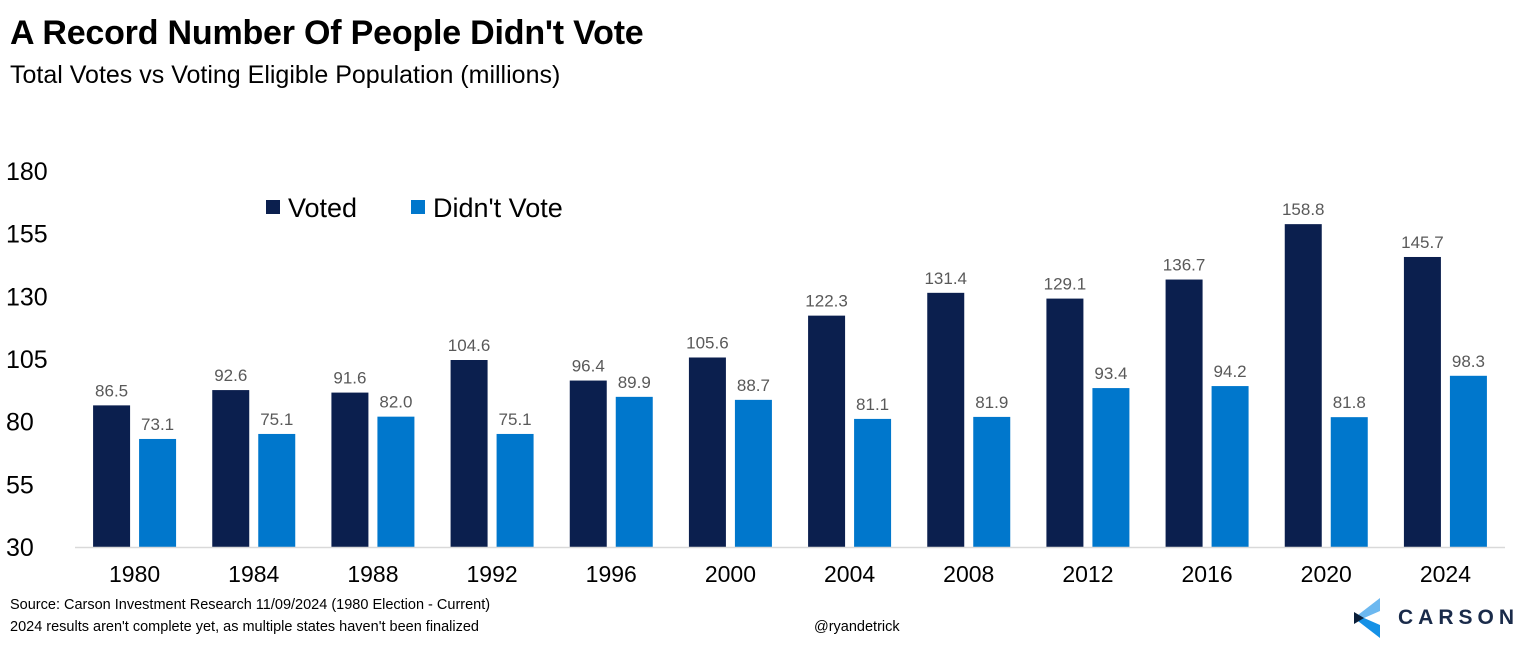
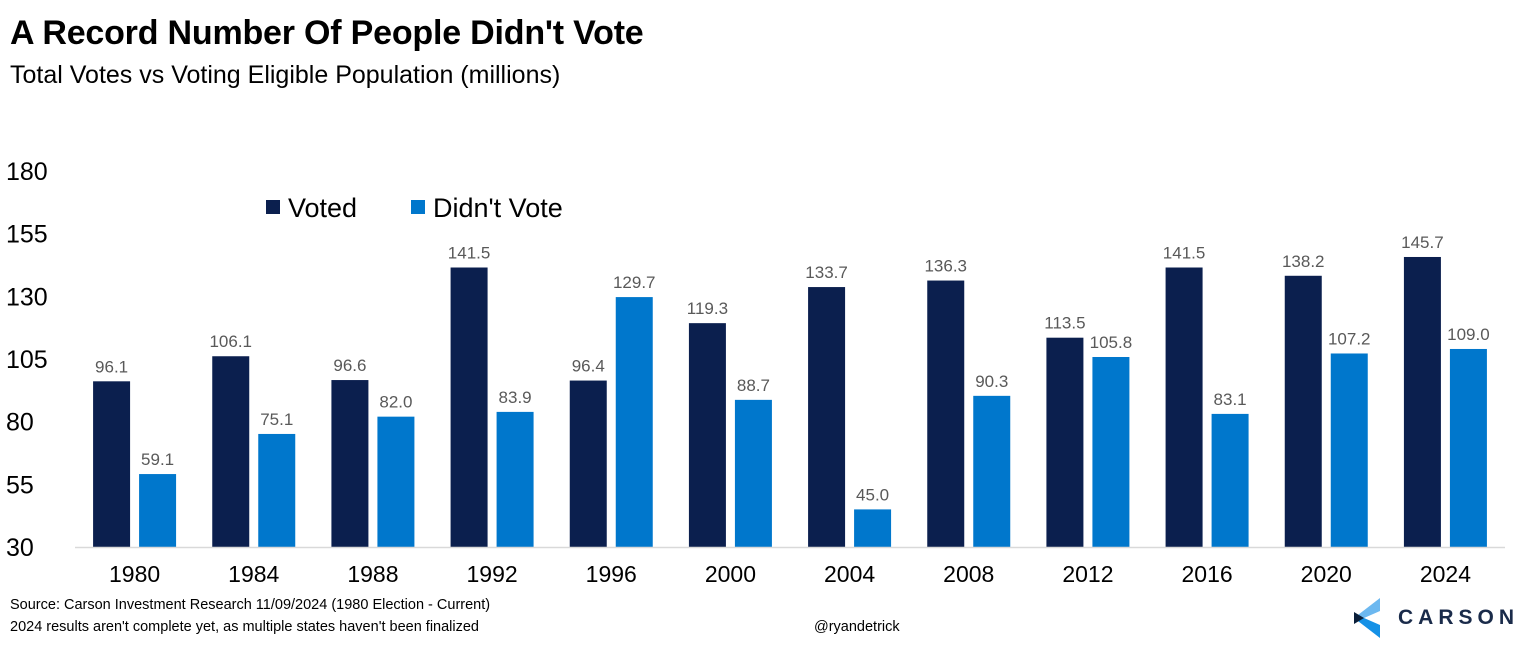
Voted/1980: 86.5 -> 96.1
Didn't Vote/1980: 73.1 -> 59.1
Voted/1984: 92.6 -> 106.1
Voted/1988: 91.6 -> 96.6
Voted/1992: 104.6 -> 141.5
Didn't Vote/1992: 75.1 -> 83.9
Didn't Vote/1996: 89.9 -> 129.7
Voted/2000: 105.6 -> 119.3
Voted/2004: 122.3 -> 133.7
Didn't Vote/2004: 81.1 -> 45.0
Voted/2008: 131.4 -> 136.3
Didn't Vote/2008: 81.9 -> 90.3
Voted/2012: 129.1 -> 113.5
Didn't Vote/2012: 93.4 -> 105.8
Voted/2016: 136.7 -> 141.5
Didn't Vote/2016: 94.2 -> 83.1
Voted/2020: 158.8 -> 138.2
Didn't Vote/2020: 81.8 -> 107.2
Didn't Vote/2024: 98.3 -> 109.0
